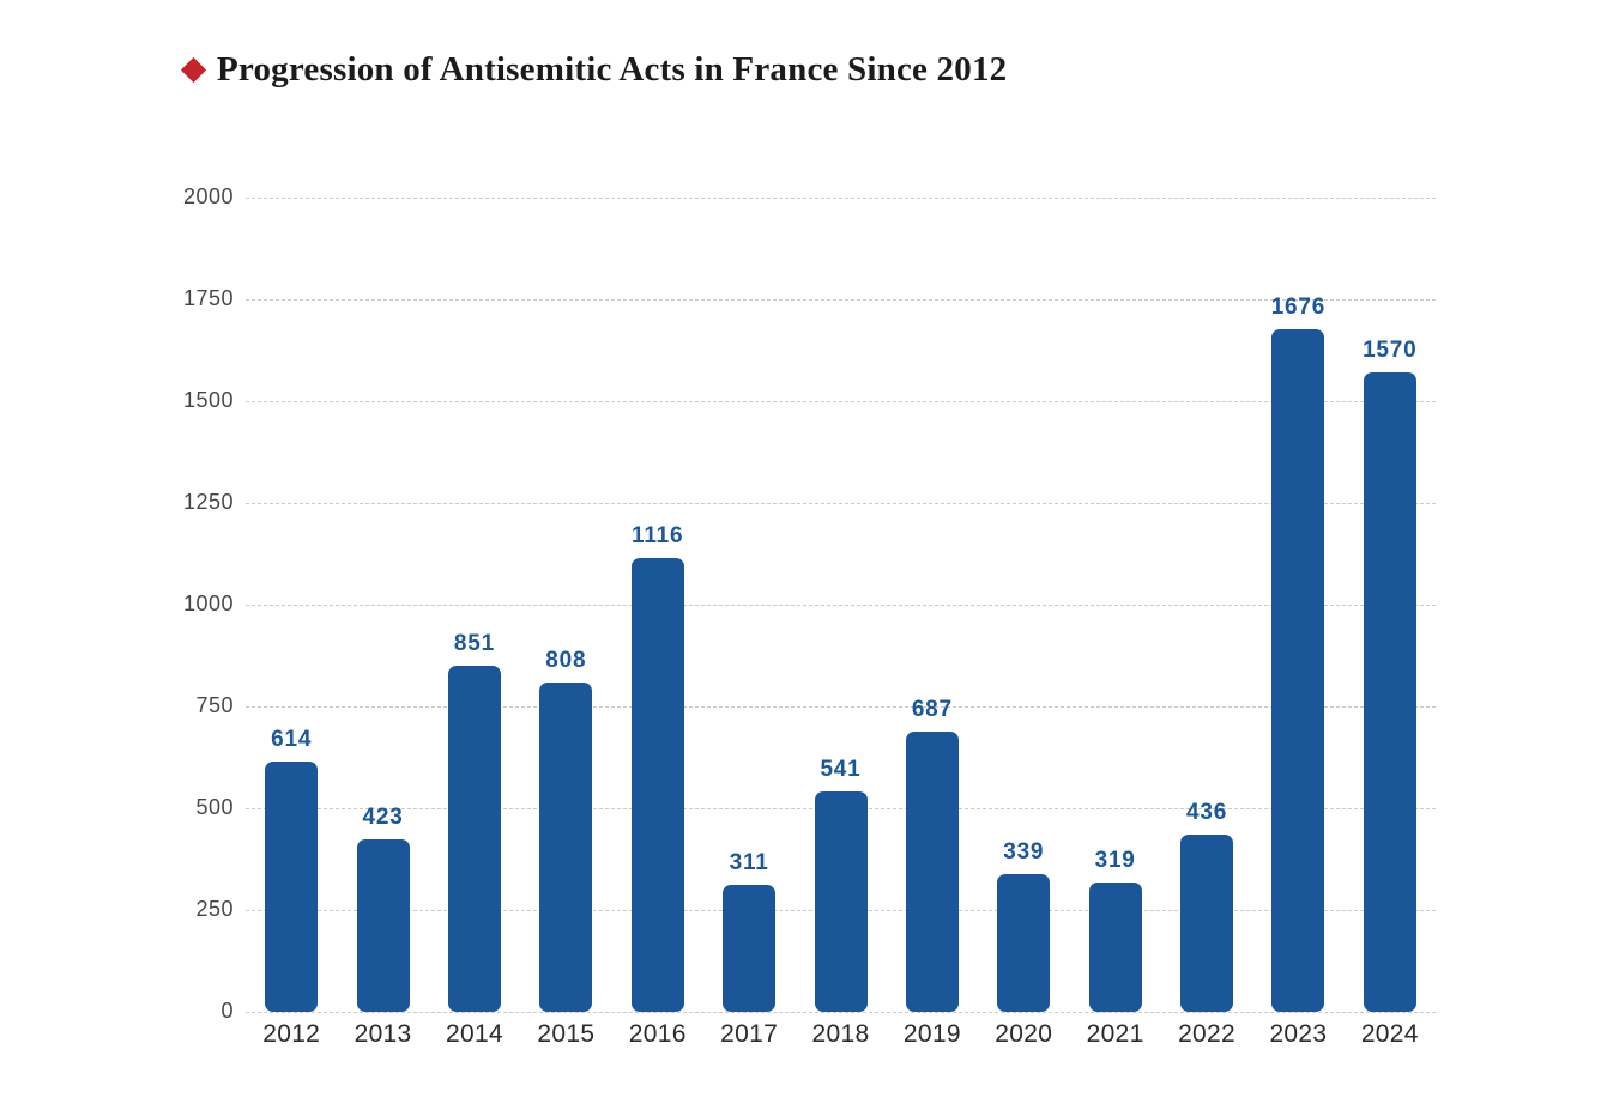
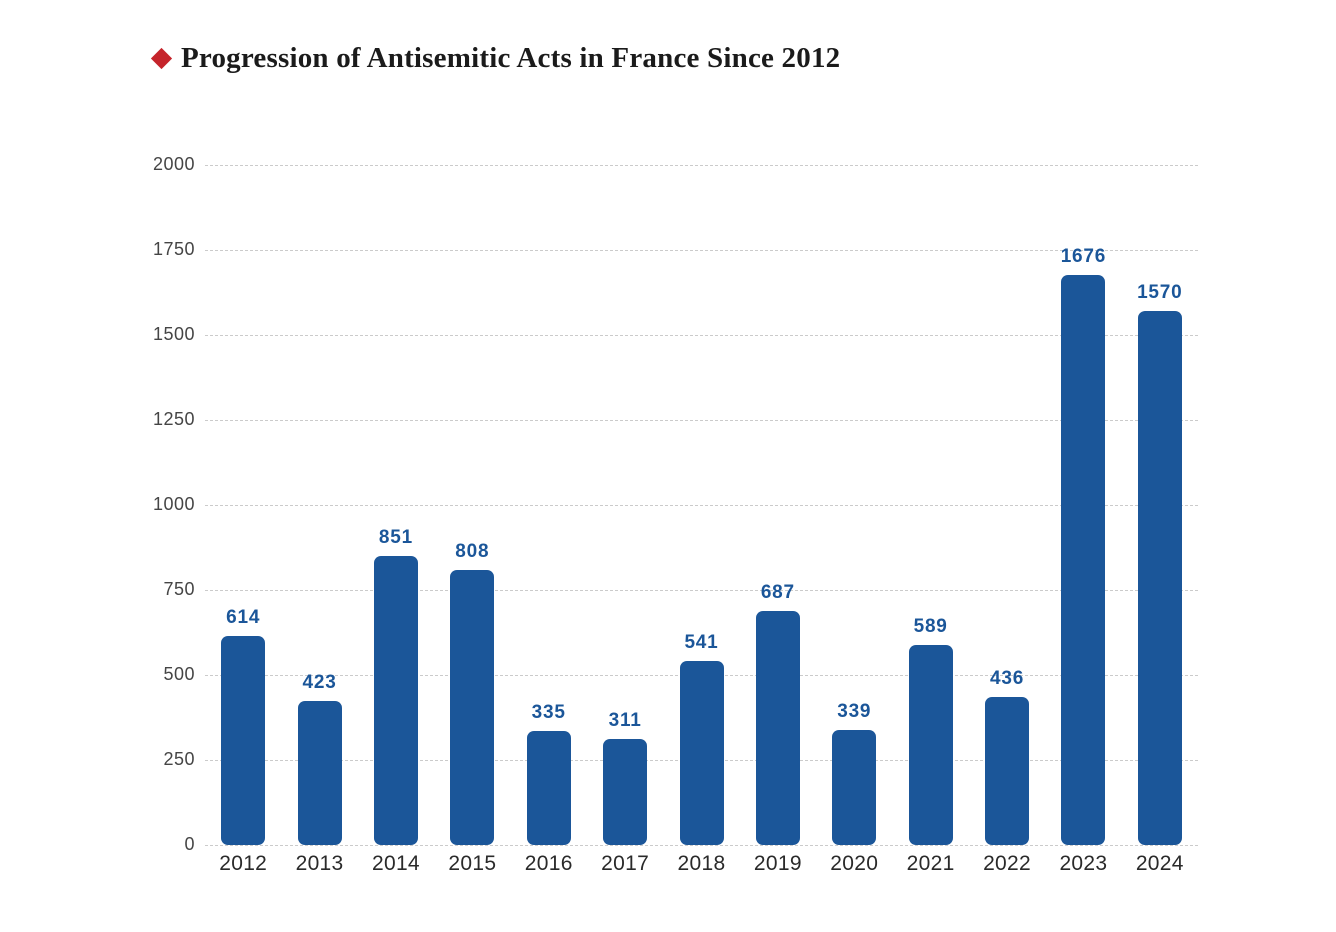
2016: 1116 -> 335
2021: 319 -> 589
